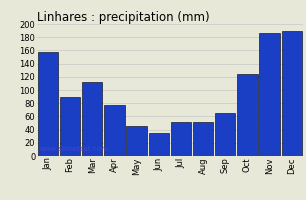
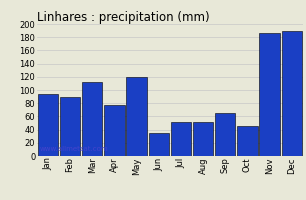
Jan: 158 -> 94
May: 46 -> 120
Oct: 125 -> 46
